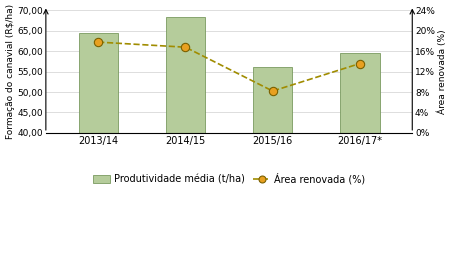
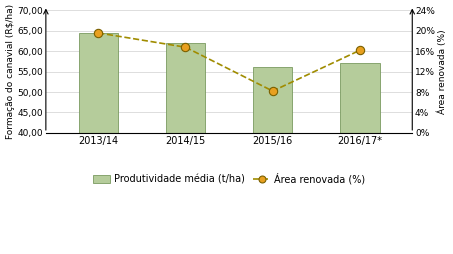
Área renovada (%)/2013/14: 17.8% -> 19.6%
Produtividade média (t/ha)/2014/15: 68,5 -> 62,0
Produtividade média (t/ha)/2016/17*: 59,5 -> 57,2
Área renovada (%)/2016/17*: 13.6% -> 16.2%
